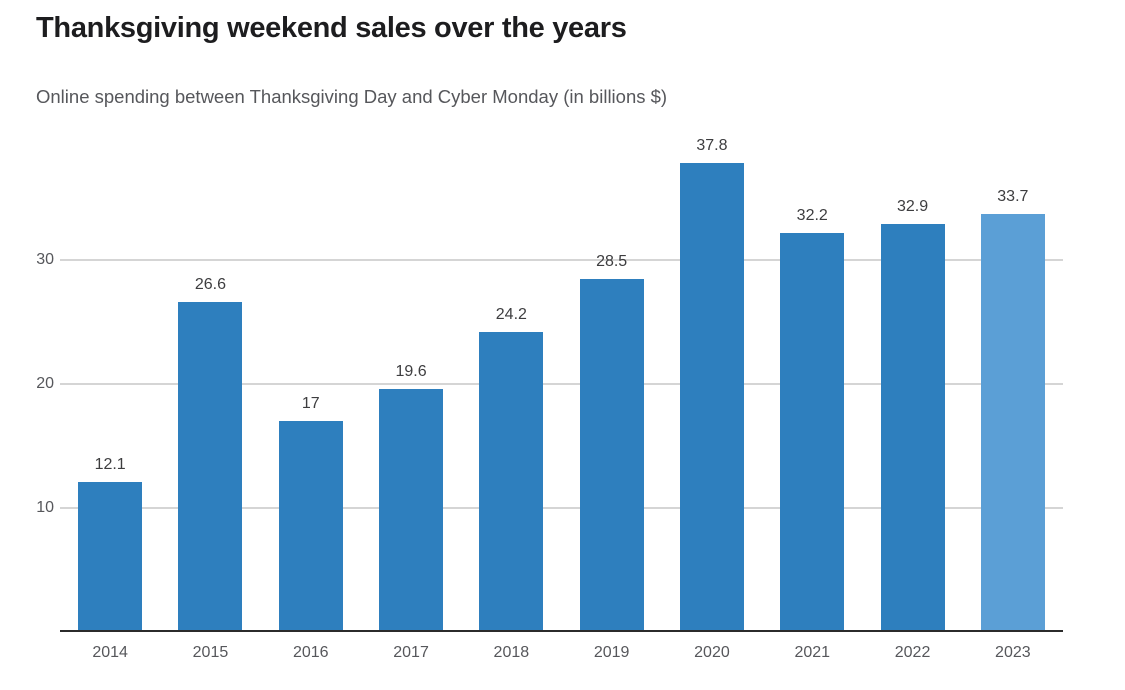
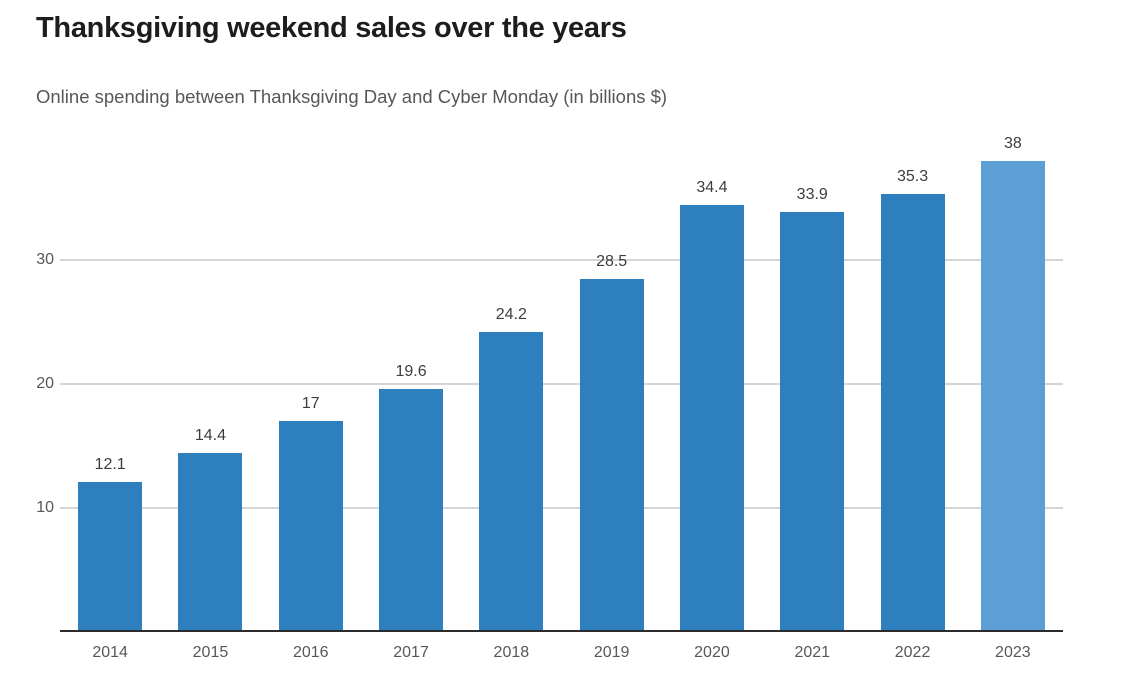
2015: 26.6 -> 14.4
2020: 37.8 -> 34.4
2021: 32.2 -> 33.9
2022: 32.9 -> 35.3
2023: 33.7 -> 38
